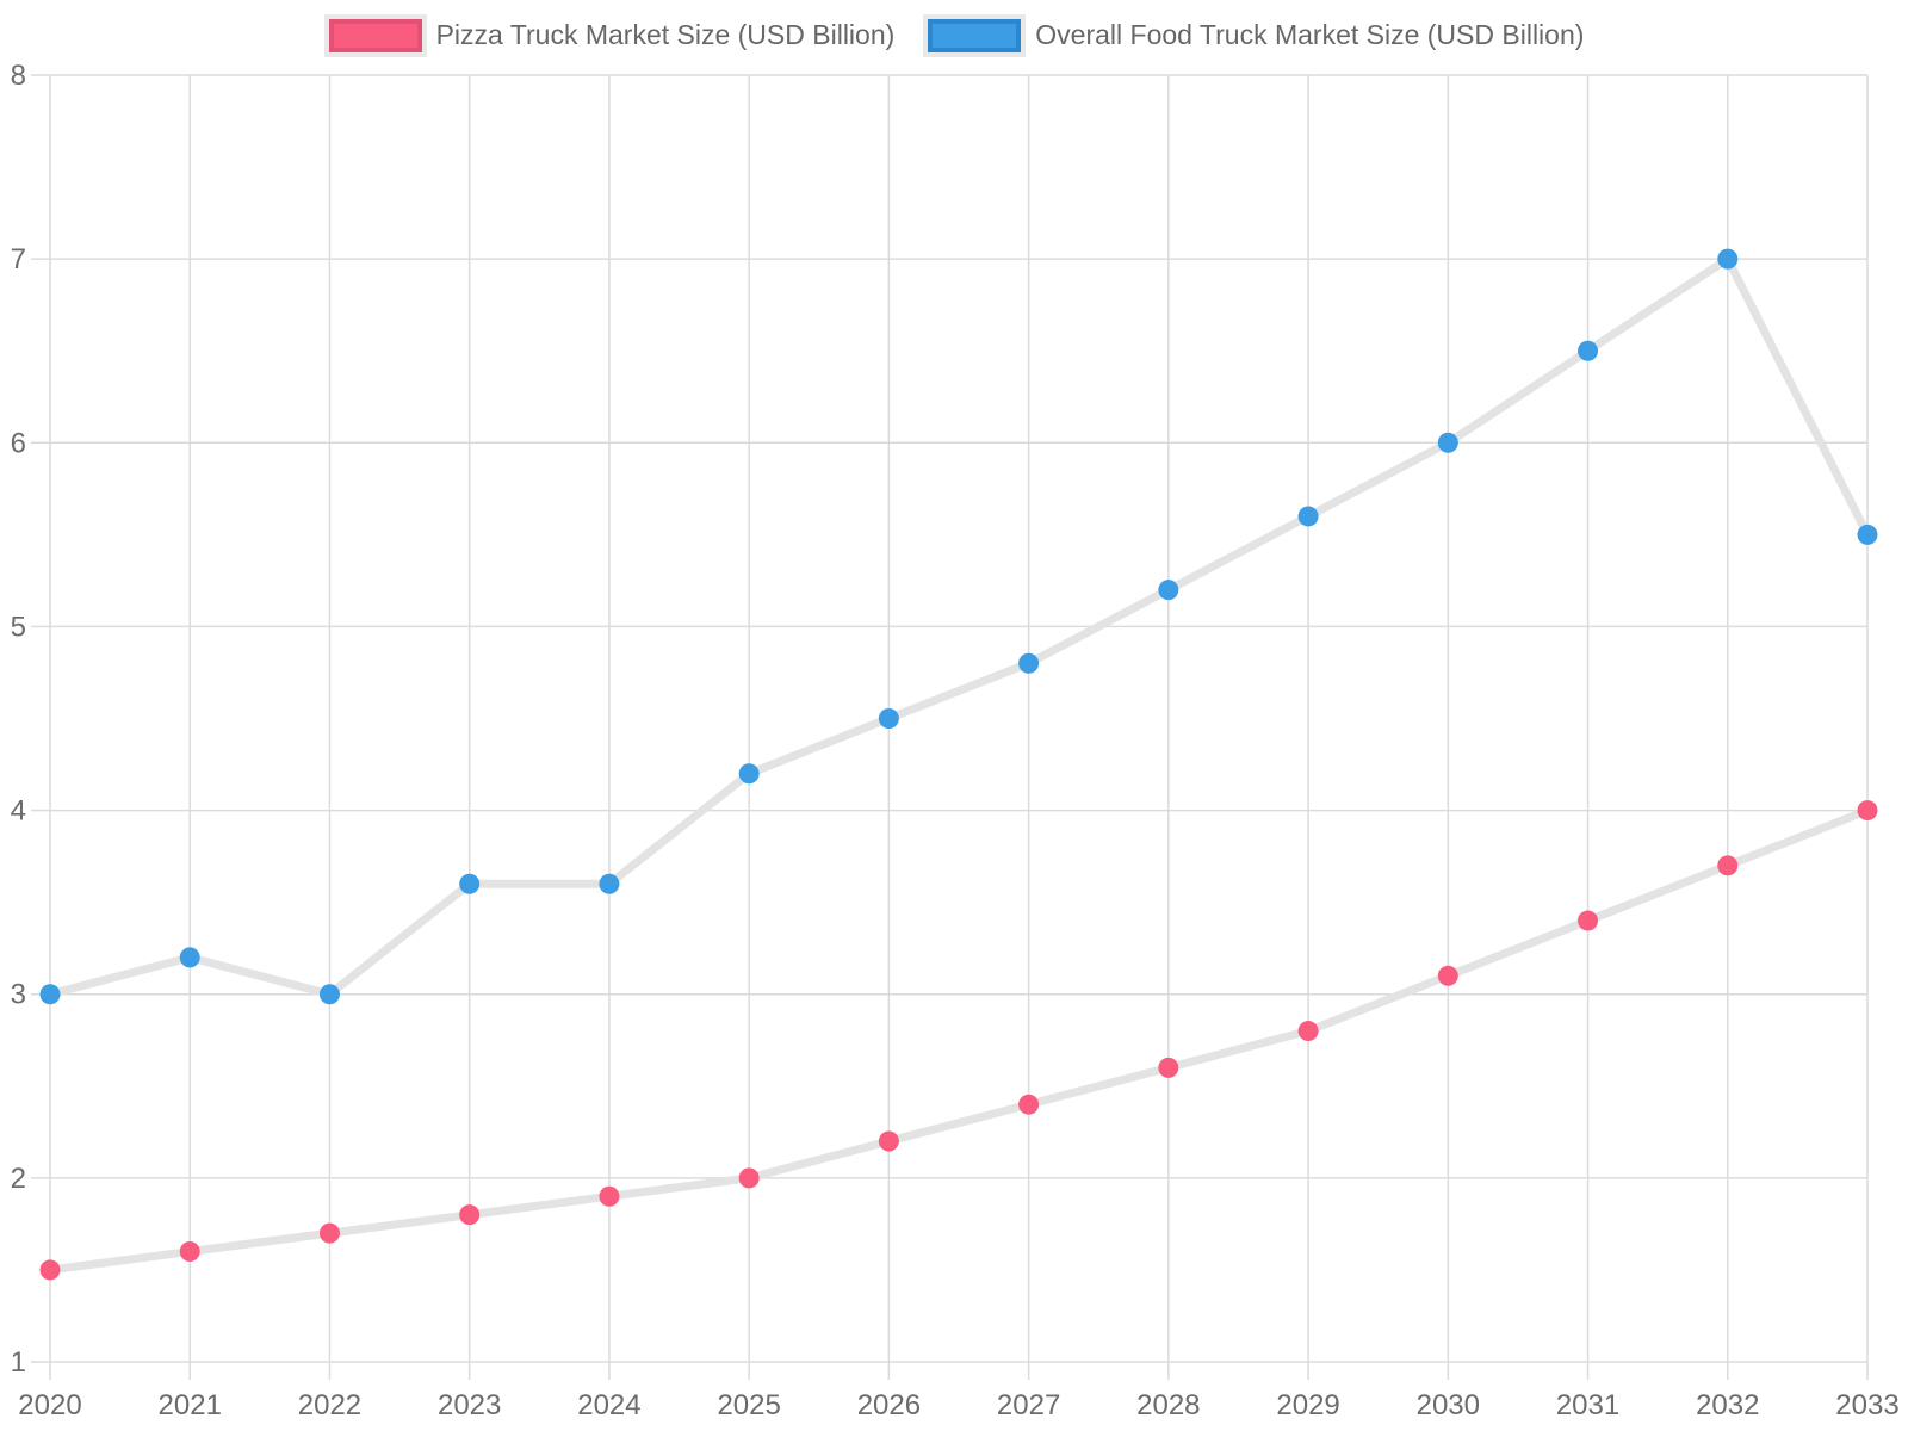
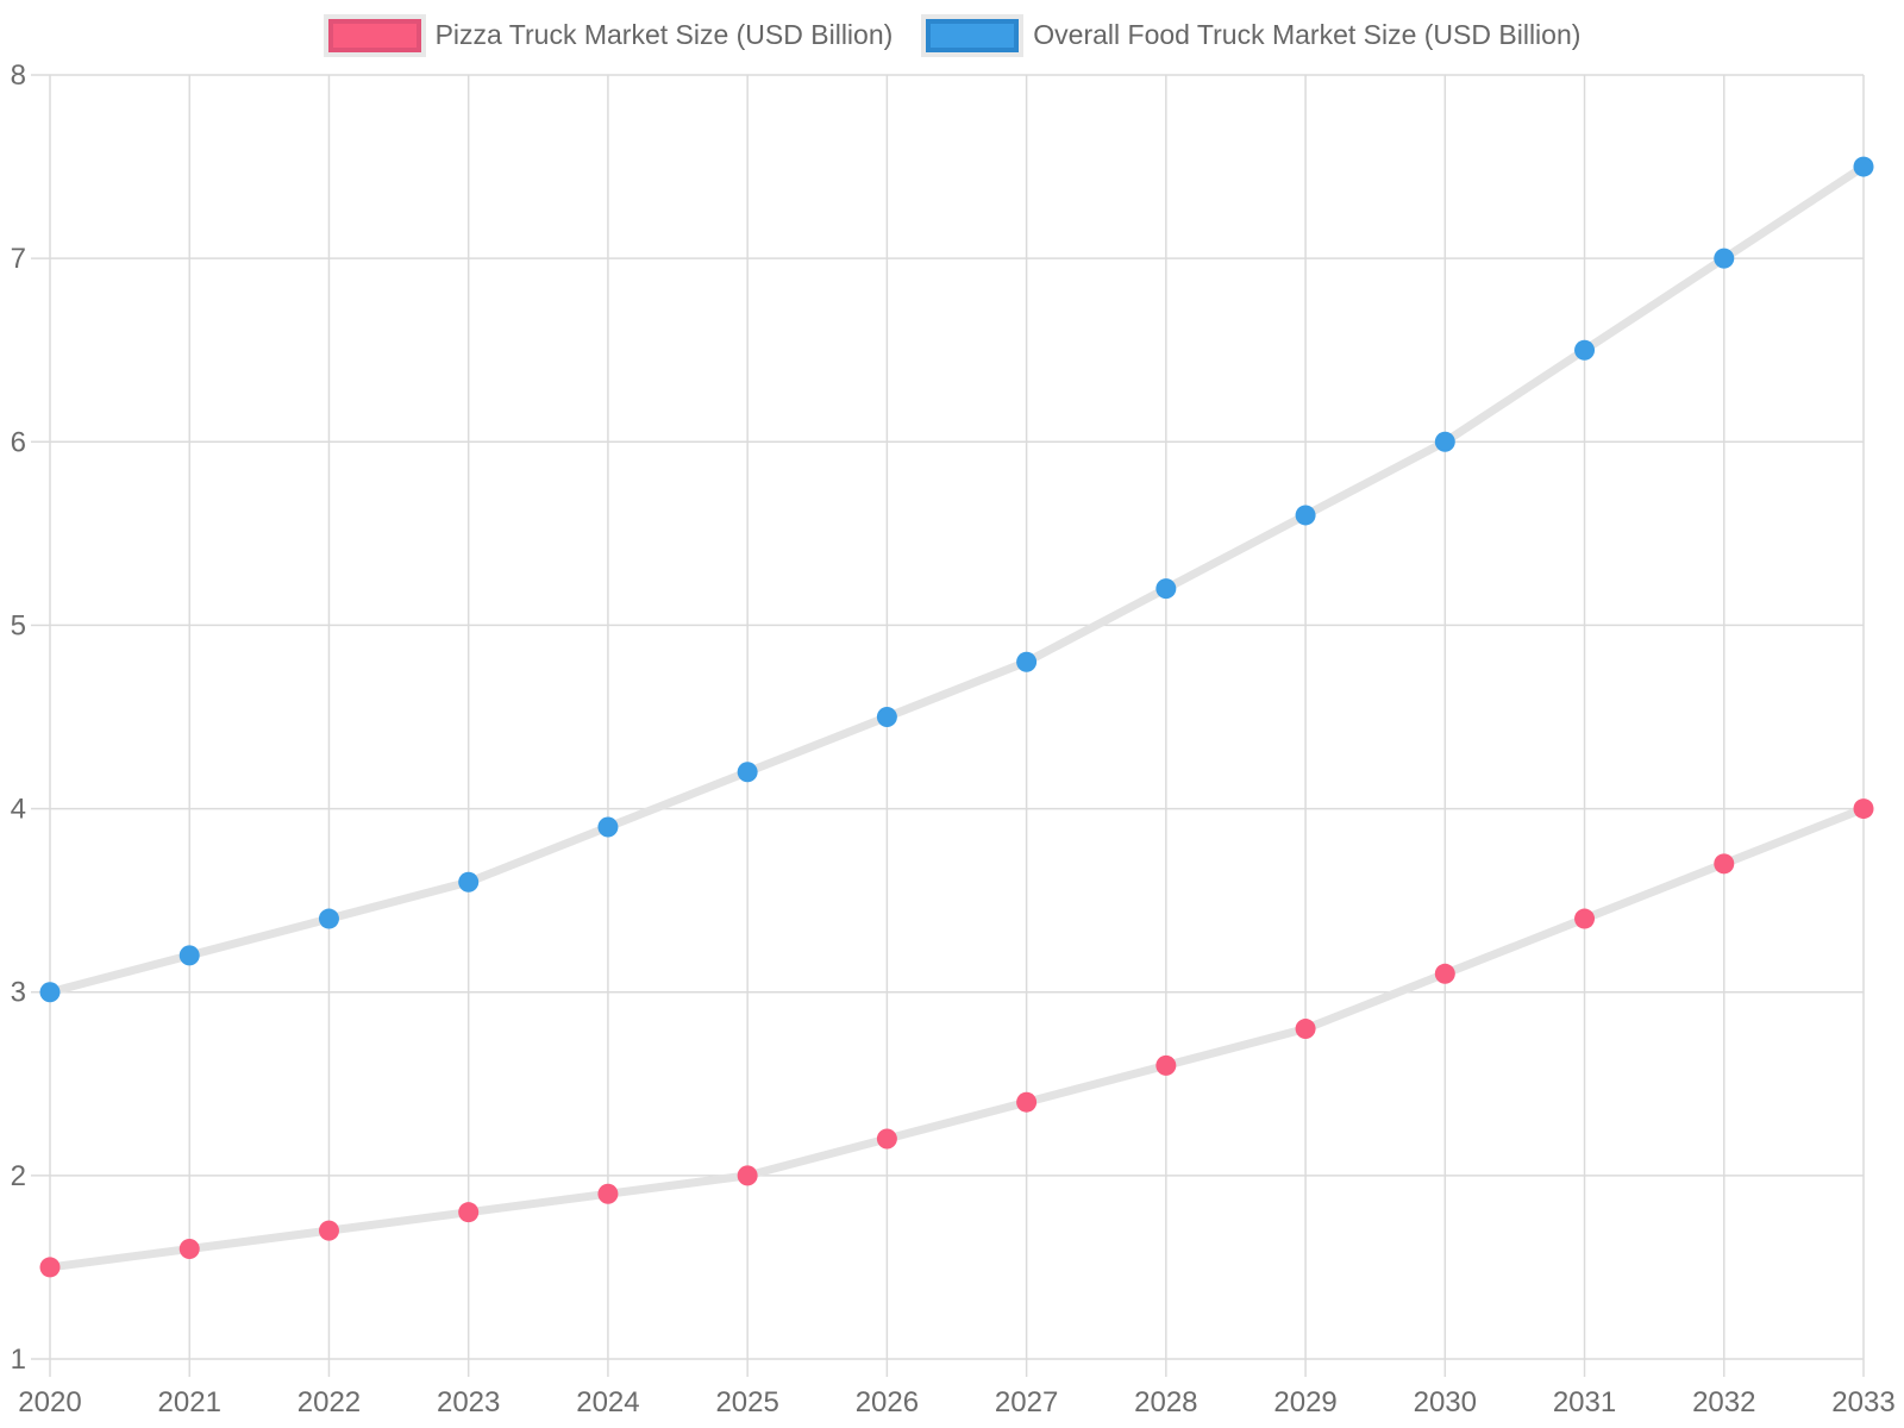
Overall Food Truck Market Size (USD Billion)/2022: 3.0 -> 3.4
Overall Food Truck Market Size (USD Billion)/2024: 3.6 -> 3.9
Overall Food Truck Market Size (USD Billion)/2033: 5.5 -> 7.5
